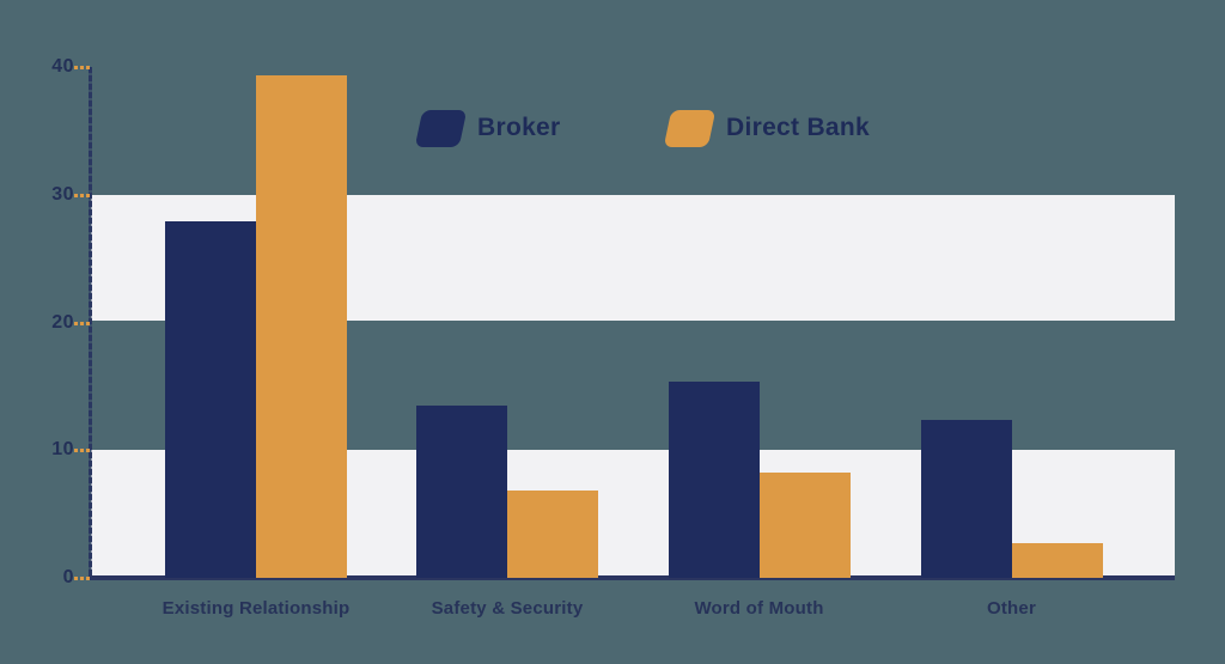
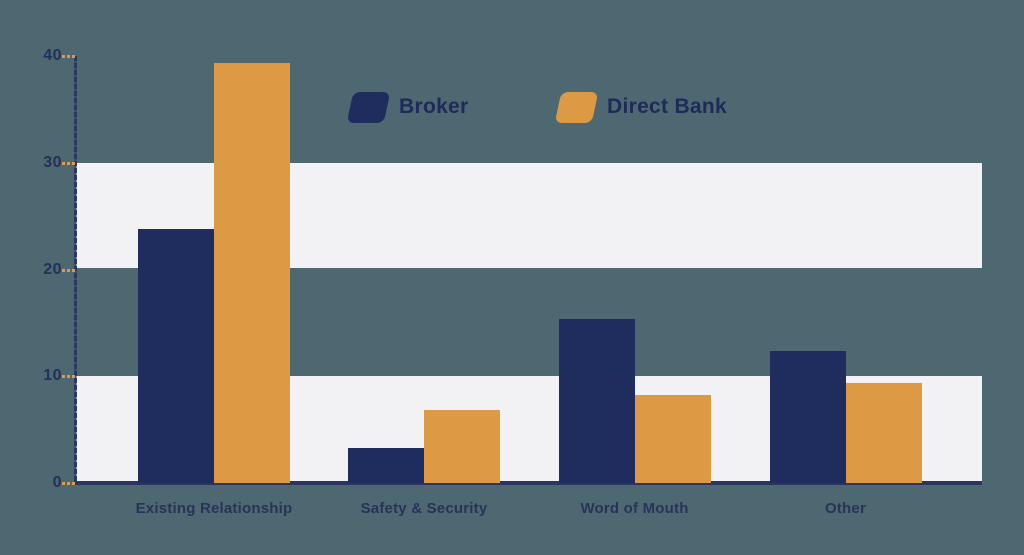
Broker/Existing Relationship: 27.9 -> 23.8
Broker/Safety & Security: 13.5 -> 3.3
Direct Bank/Other: 2.7 -> 9.4
